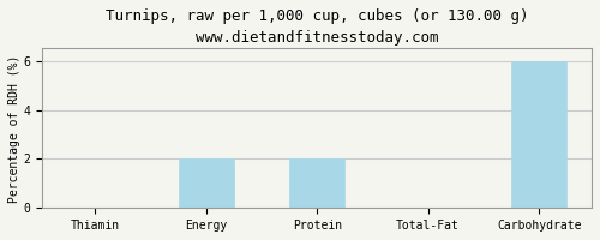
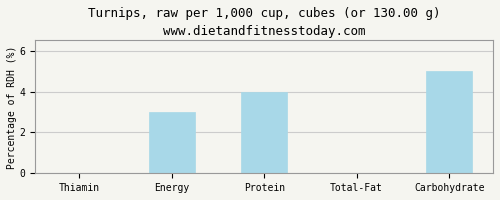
Energy: 2 -> 3
Protein: 2 -> 4
Carbohydrate: 6 -> 5
